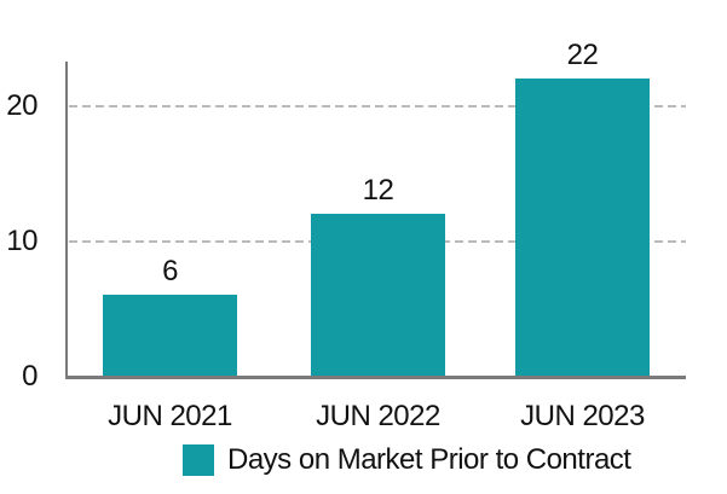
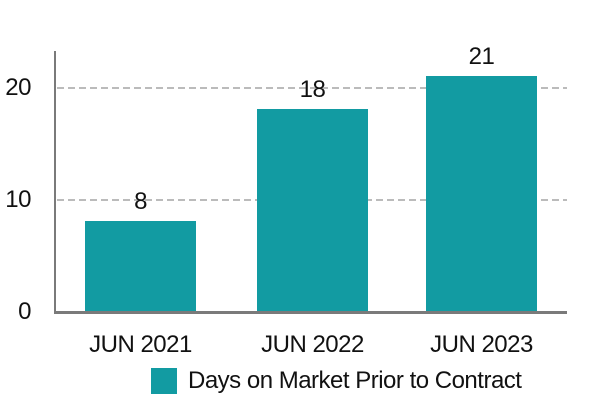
JUN 2021: 6 -> 8
JUN 2022: 12 -> 18
JUN 2023: 22 -> 21
